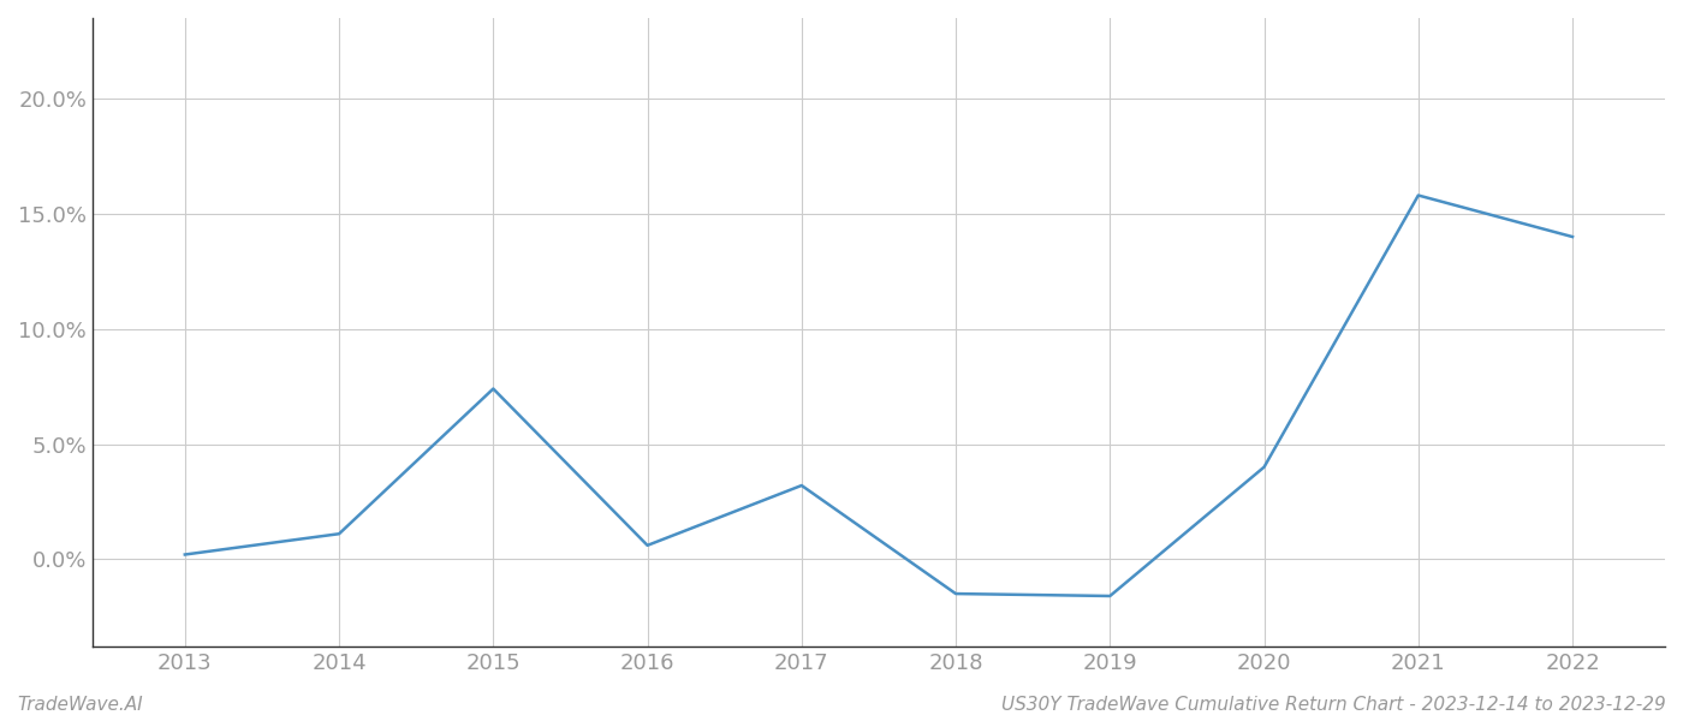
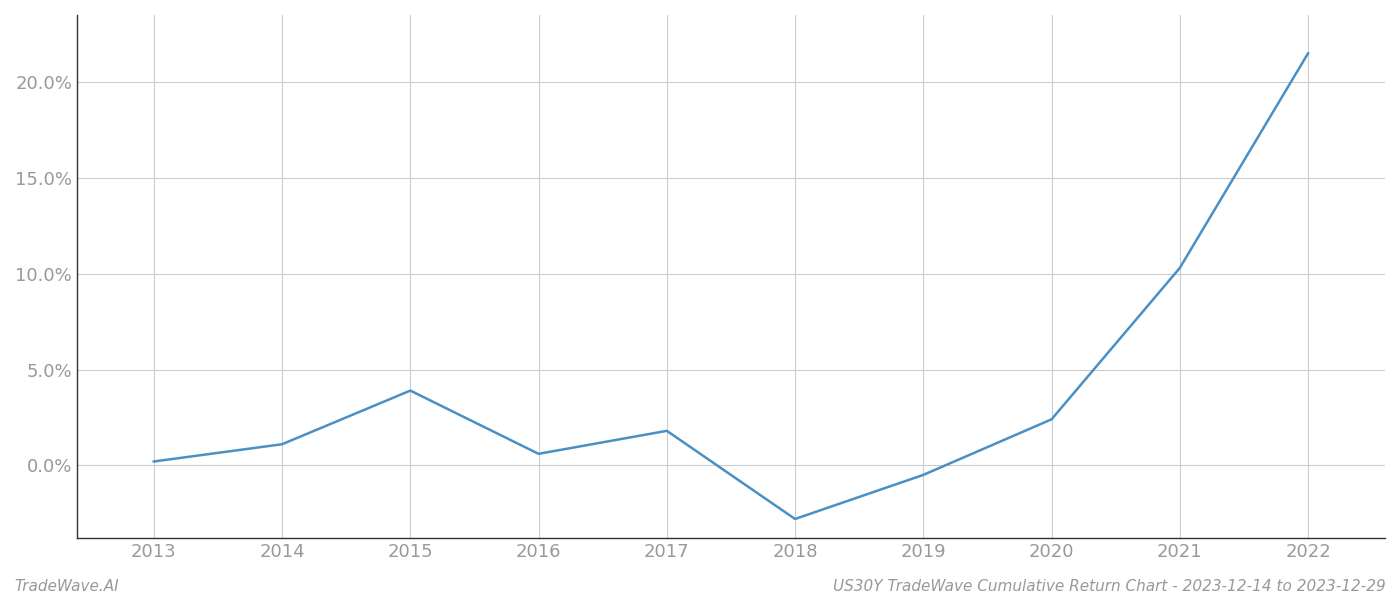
2015: 7.4% -> 3.9%
2017: 3.2% -> 1.8%
2018: -1.5% -> -2.8%
2019: -1.6% -> -0.5%
2020: 4.0% -> 2.4%
2021: 15.8% -> 10.3%
2022: 14.0% -> 21.5%
